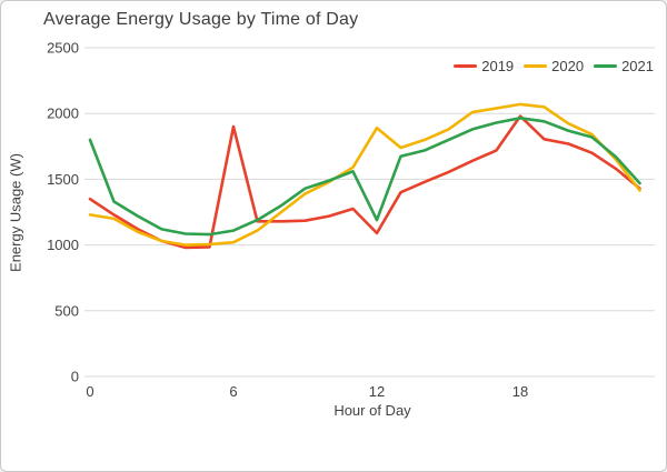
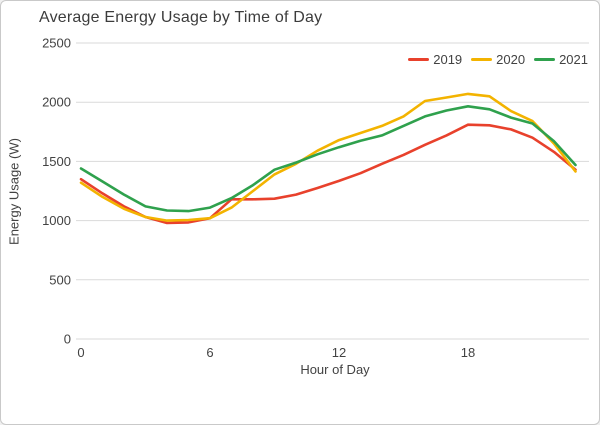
2020/0: 1230 -> 1320
2021/0: 1800 -> 1440
2019/6: 1900 -> 1020
2019/12: 1090 -> 1340
2020/12: 1890 -> 1680
2021/12: 1190 -> 1620
2019/18: 1980 -> 1810
